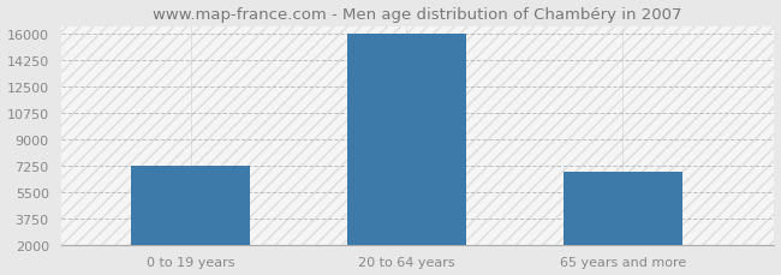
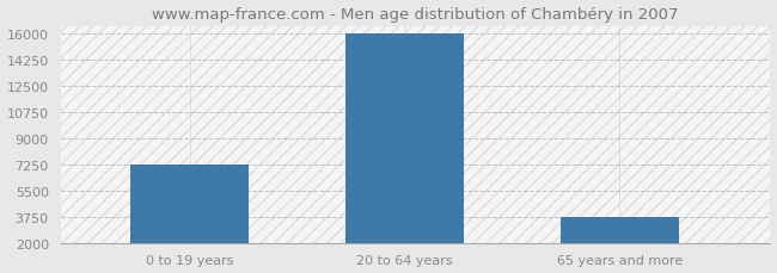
65 years and more: 6800 -> 3800
